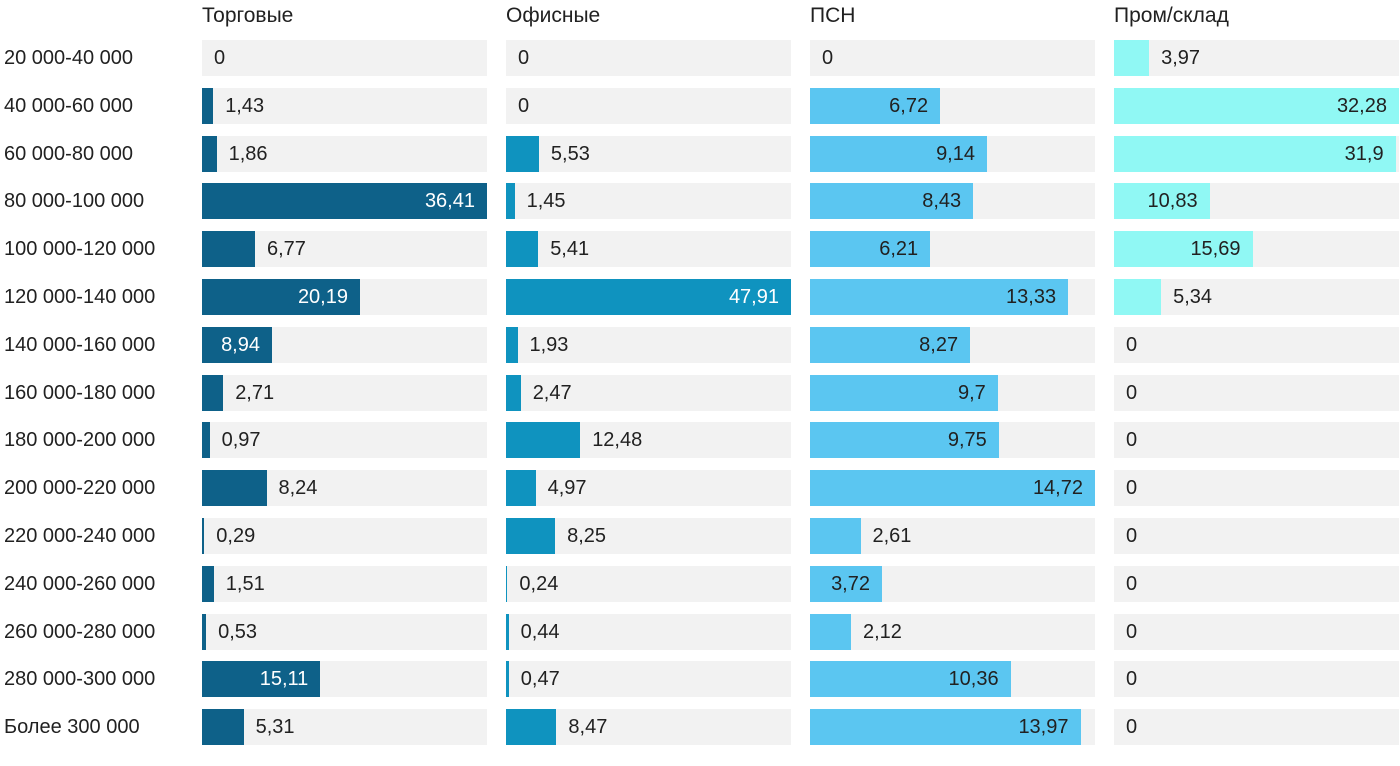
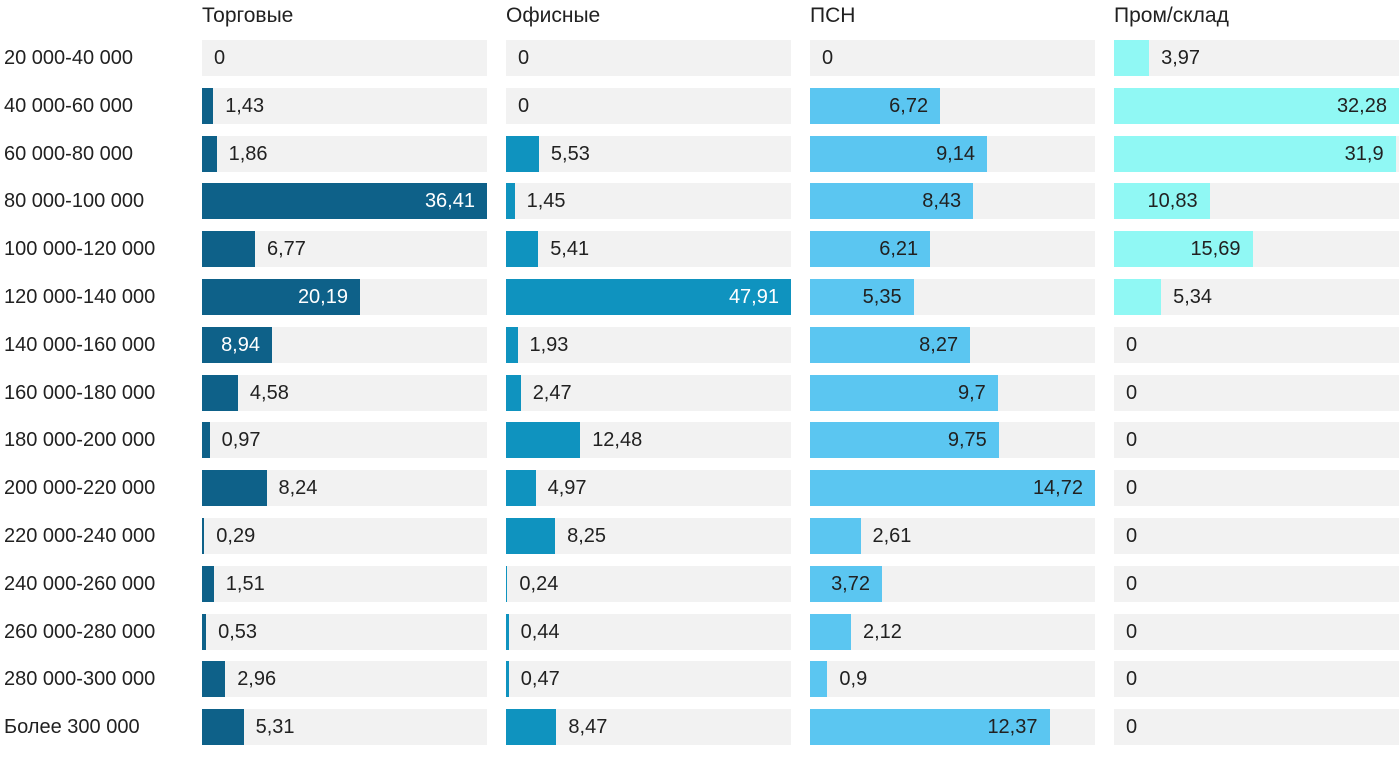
ПСН/120 000-140 000: 13,33 -> 5,35
Торговые/160 000-180 000: 2,71 -> 4,58
Торговые/280 000-300 000: 15,11 -> 2,96
ПСН/280 000-300 000: 10,36 -> 0,9
ПСН/Более 300 000: 13,97 -> 12,37
